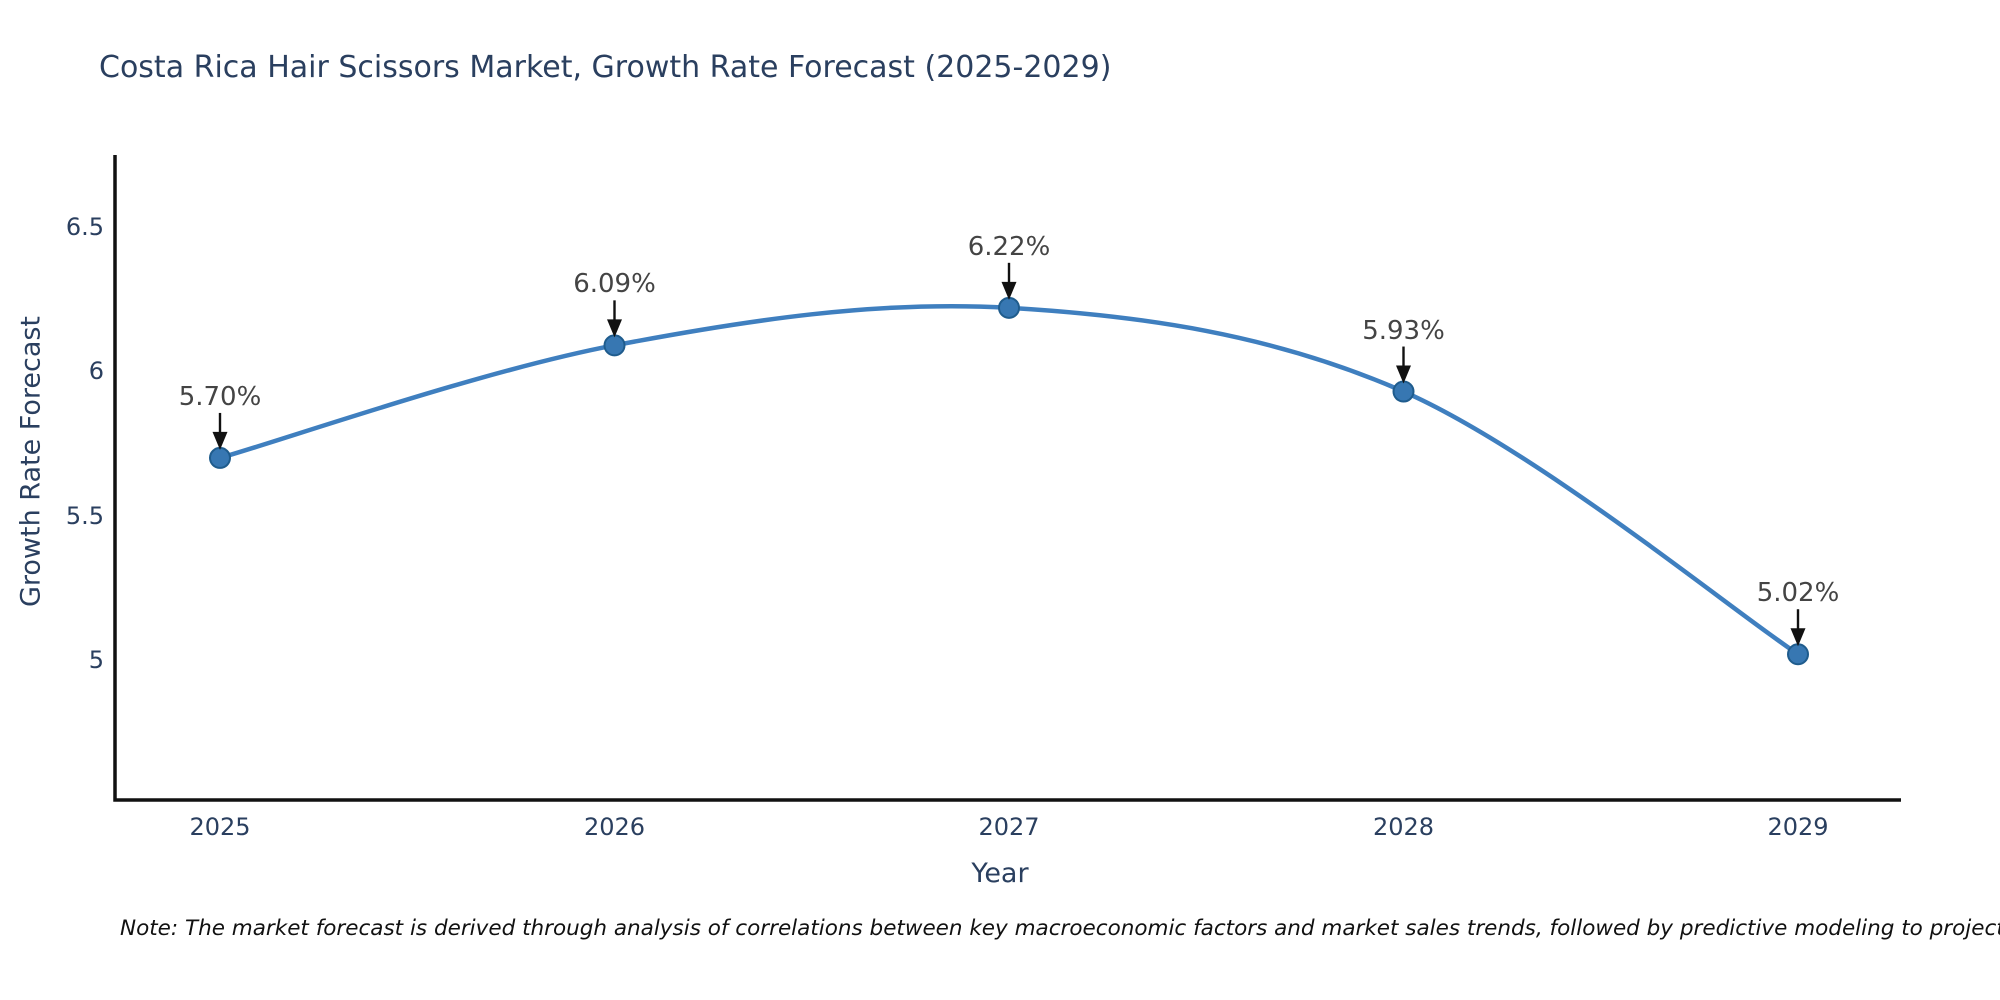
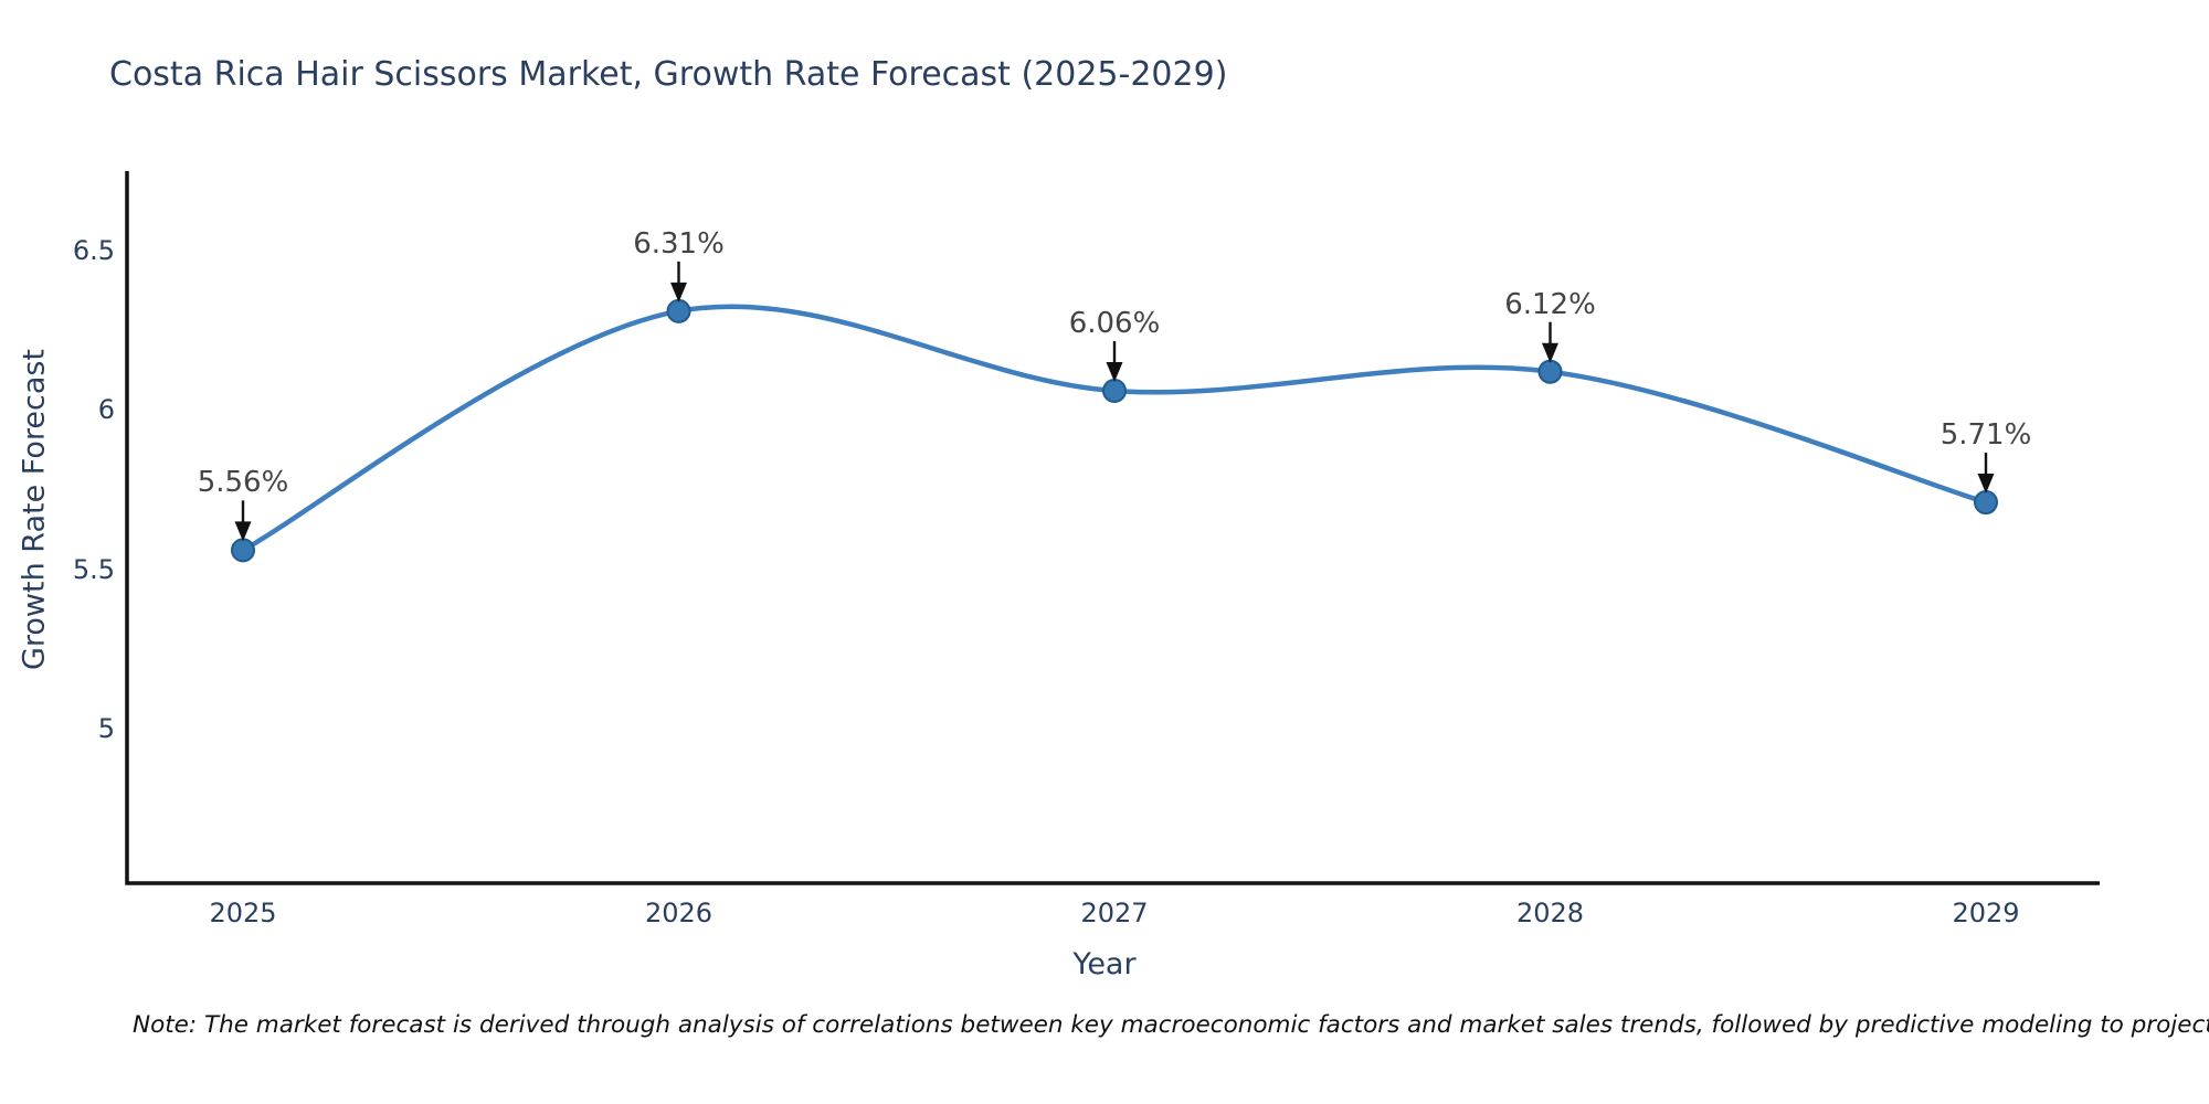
2025: 5.70% -> 5.56%
2026: 6.09% -> 6.31%
2027: 6.22% -> 6.06%
2028: 5.93% -> 6.12%
2029: 5.02% -> 5.71%
